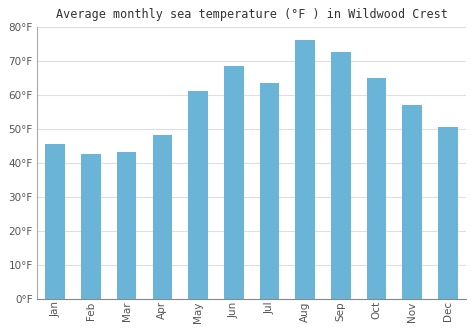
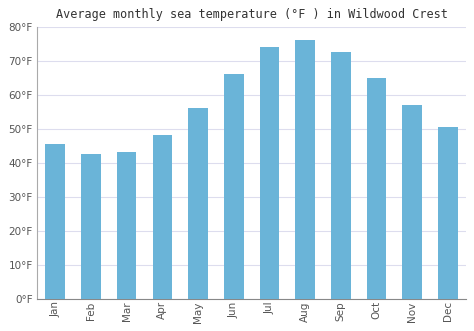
May: 61.0°F -> 56.0°F
Jun: 68.5°F -> 66.0°F
Jul: 63.5°F -> 74.0°F
